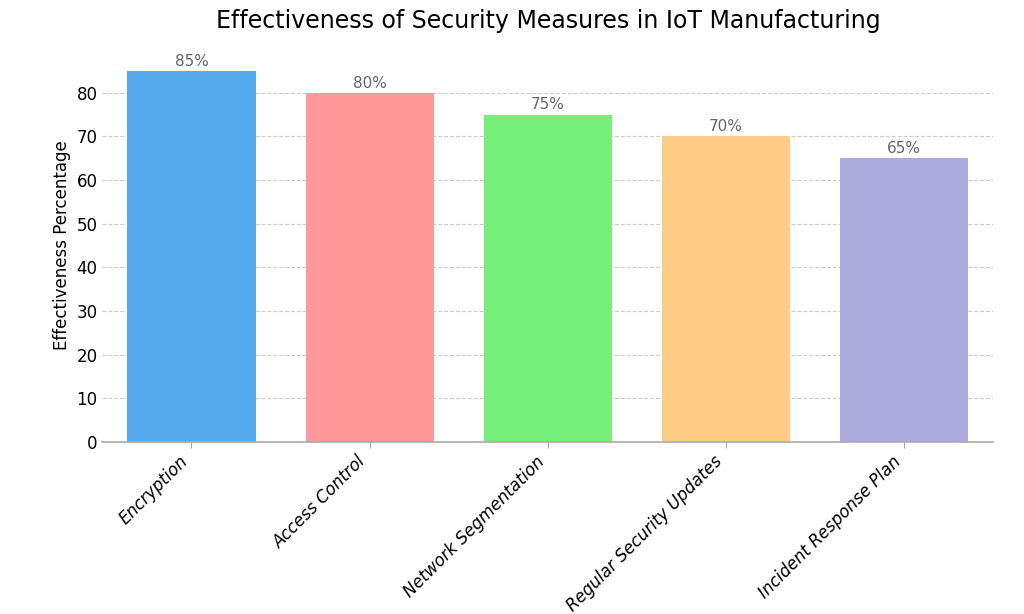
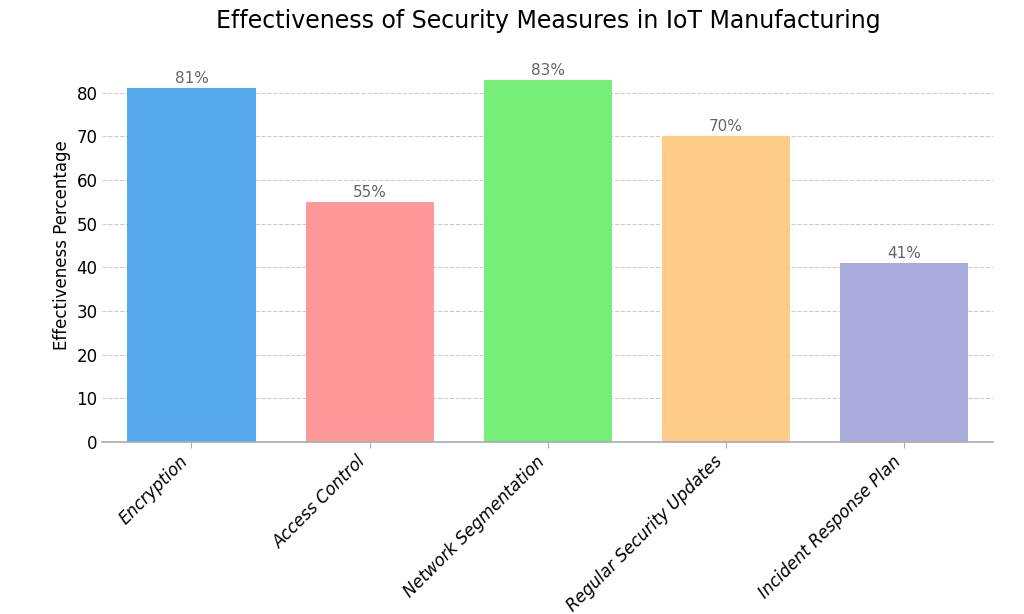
Encryption: 85% -> 81%
Access Control: 80% -> 55%
Network Segmentation: 75% -> 83%
Incident Response Plan: 65% -> 41%
